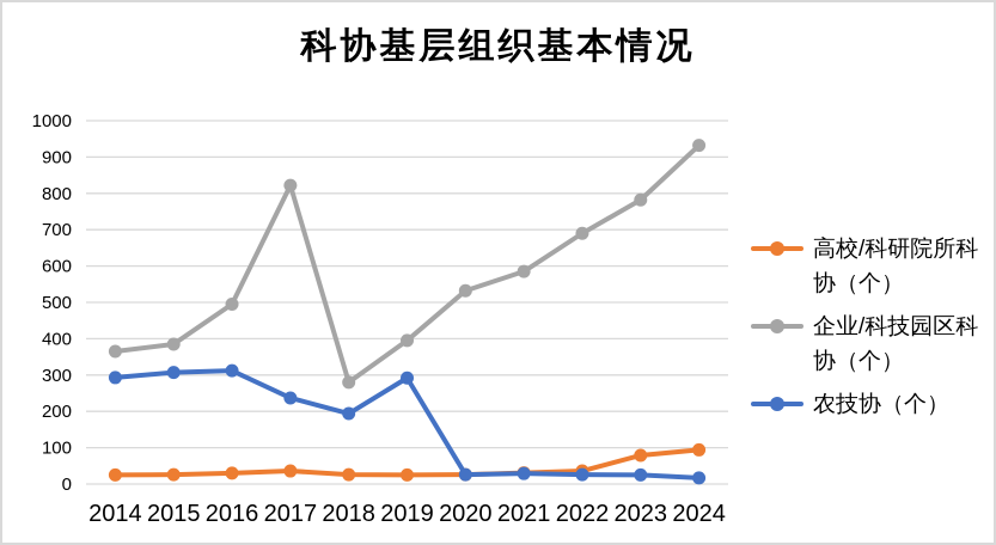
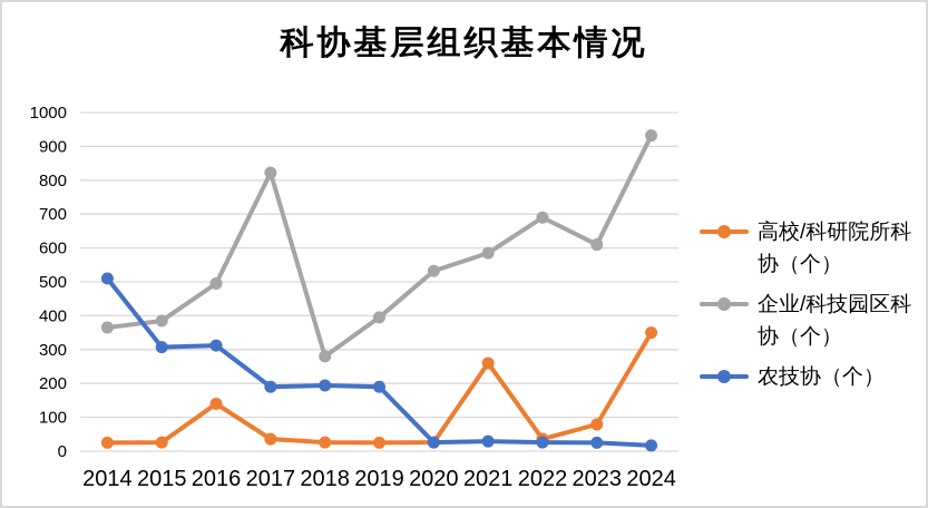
农技协（个）/2014: 290 -> 510
高校/科研院所科协（个）/2016: 30 -> 140
农技协（个）/2017: 240 -> 190
农技协（个）/2019: 290 -> 190
高校/科研院所科协（个）/2021: 30 -> 260
企业/科技园区科协（个）/2023: 780 -> 610
高校/科研院所科协（个）/2024: 90 -> 350
